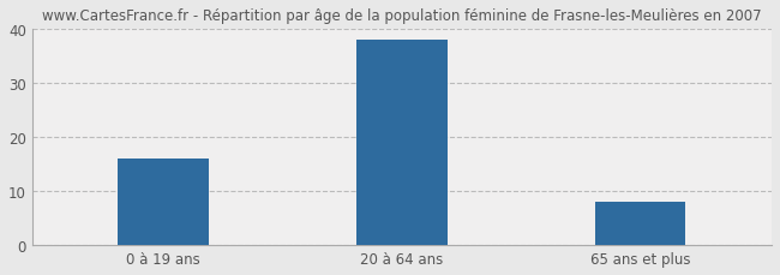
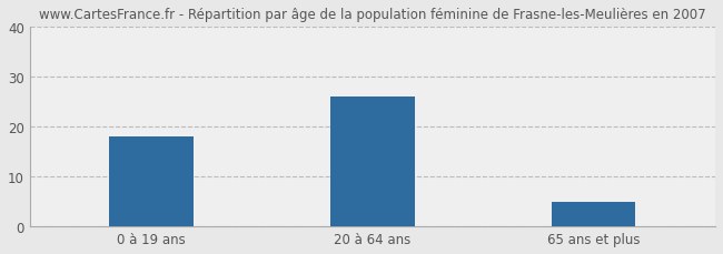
0 à 19 ans: 16 -> 18
20 à 64 ans: 38 -> 26
65 ans et plus: 8 -> 5
